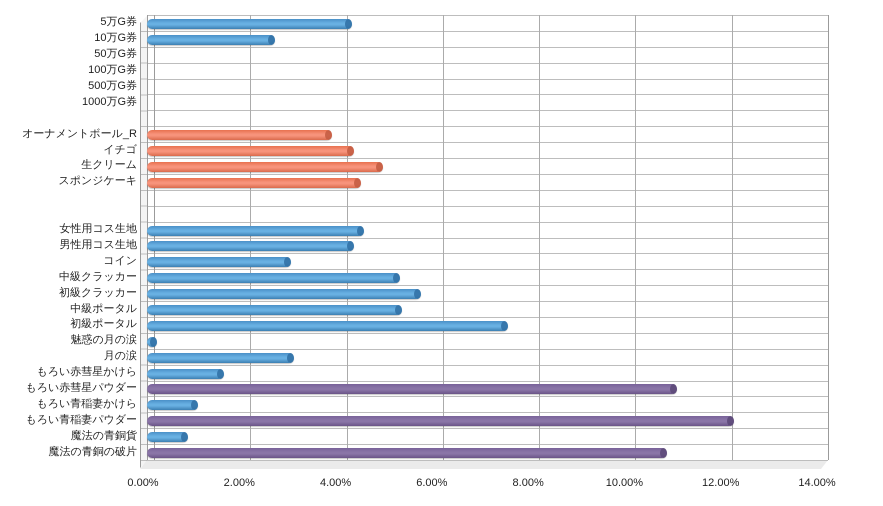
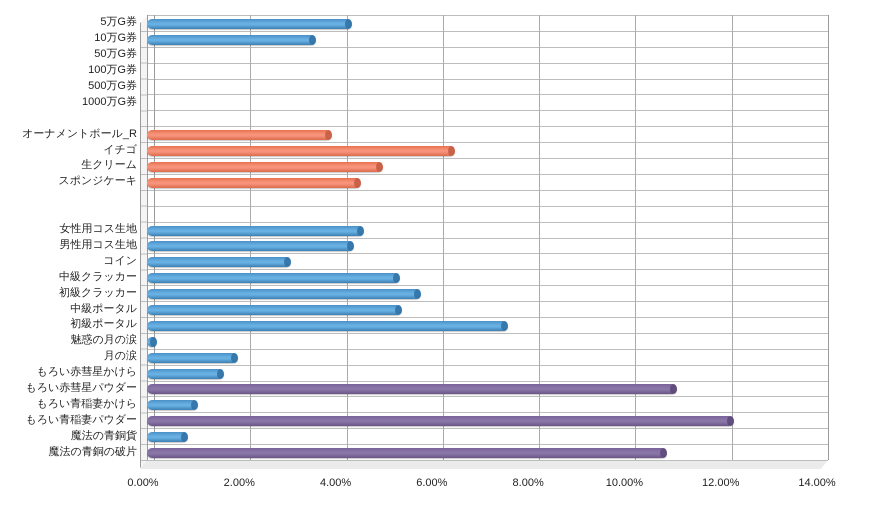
10万G券: 2.6% -> 3.5%
イチゴ: 4.3% -> 6.4%
月の涙: 3.0% -> 1.9%
